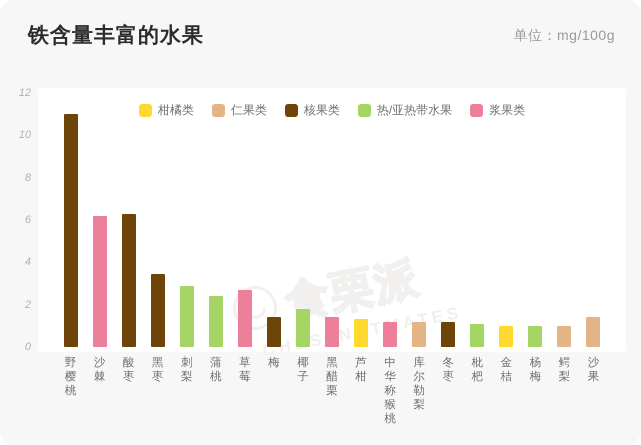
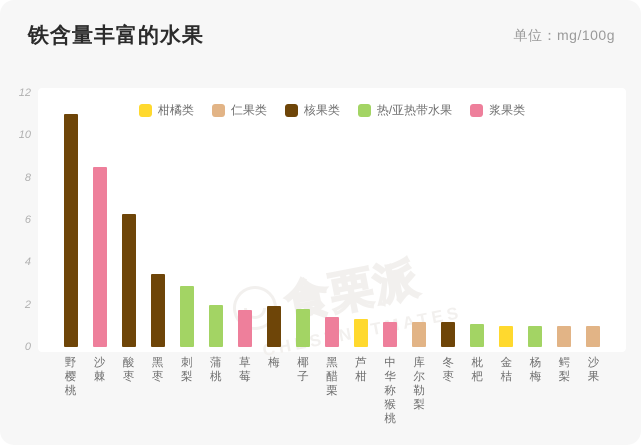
沙棘: 6.2 -> 8.5
蒲桃: 2.4 -> 2.0
草莓: 2.7 -> 1.8
梅: 1.4 -> 1.9
沙果: 1.4 -> 1.0
